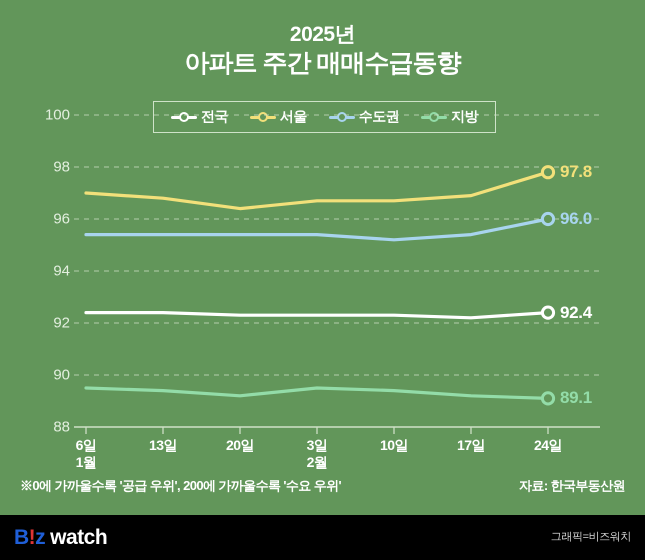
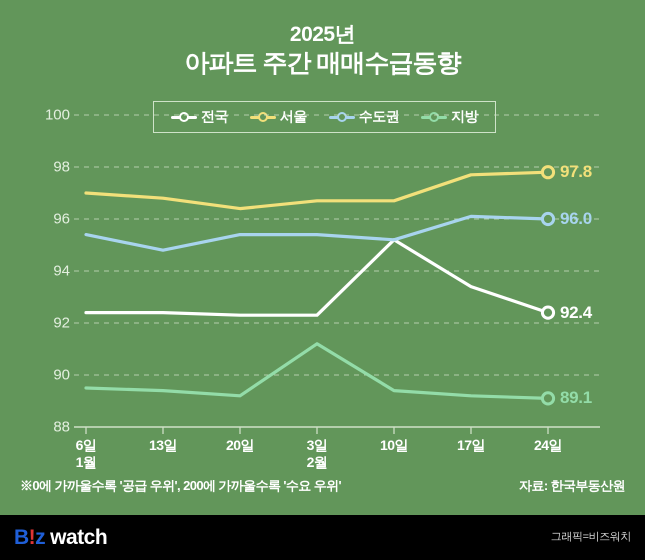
수도권/13일: 95.4 -> 94.8
지방/3일: 89.5 -> 91.2
전국/10일: 92.3 -> 95.2
전국/17일: 92.2 -> 93.4
서울/17일: 96.9 -> 97.7
수도권/17일: 95.4 -> 96.1
